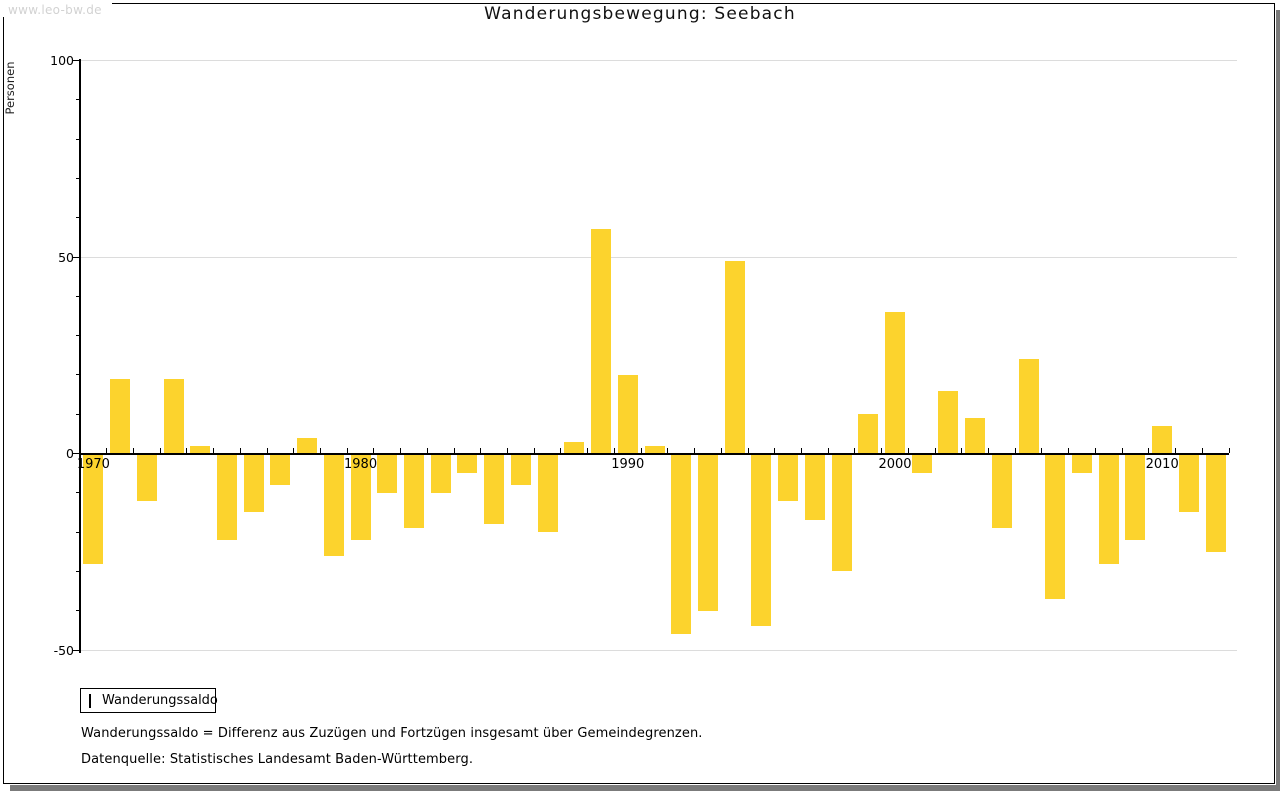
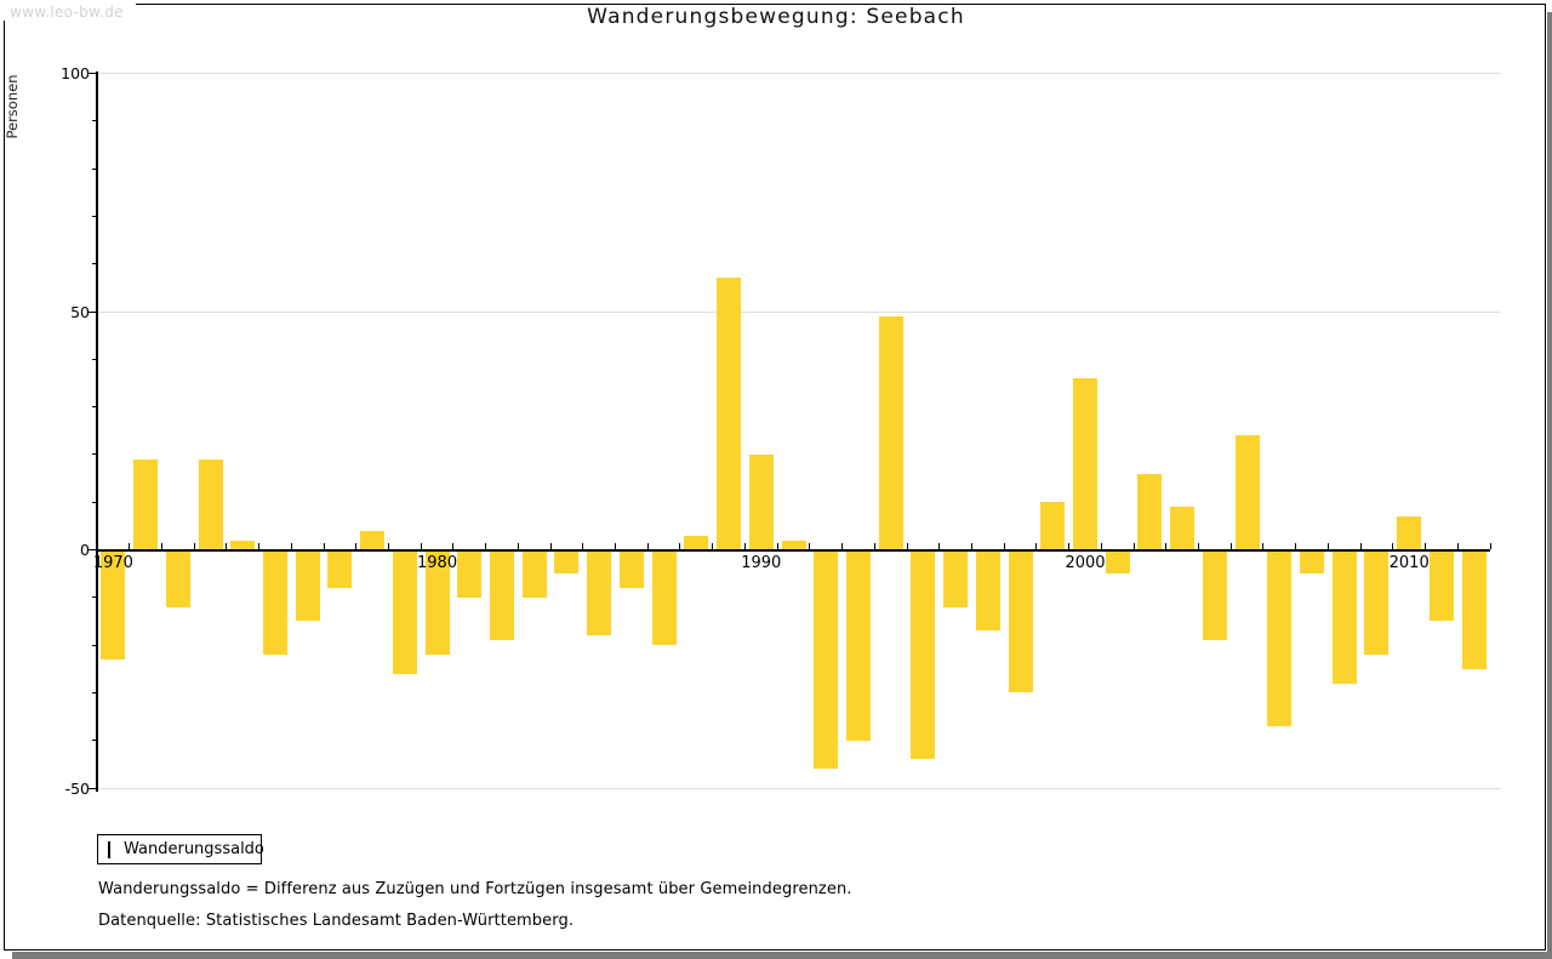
1970: -28 -> -23
